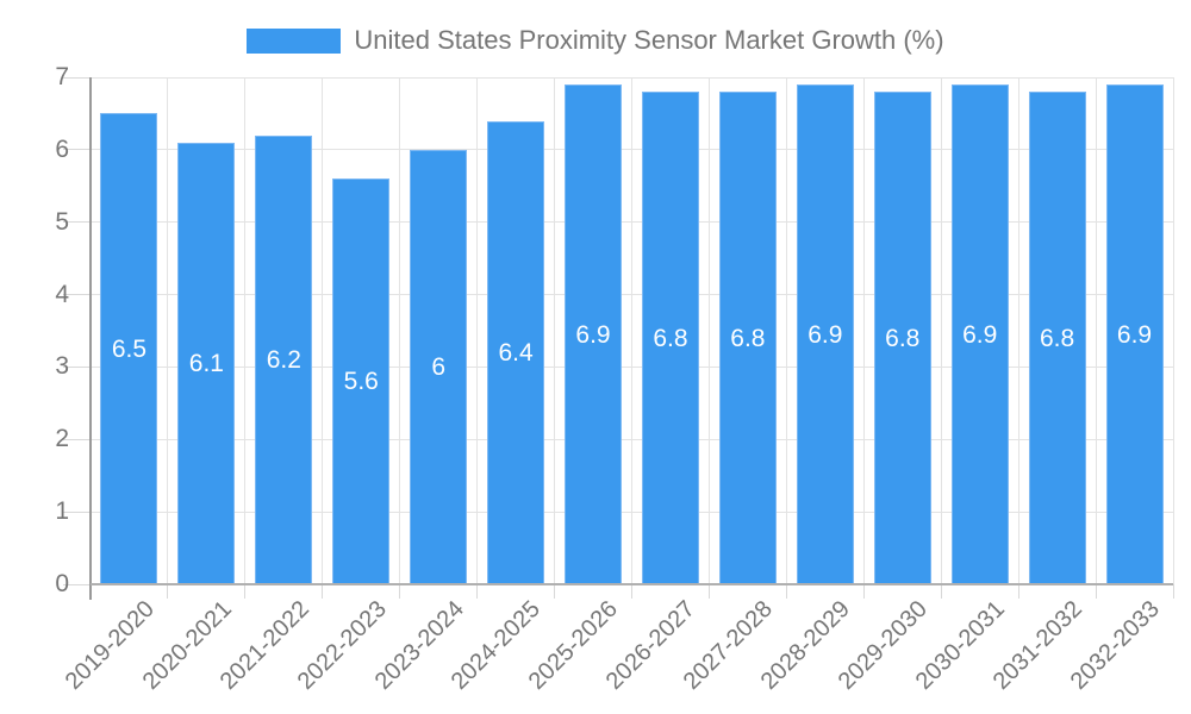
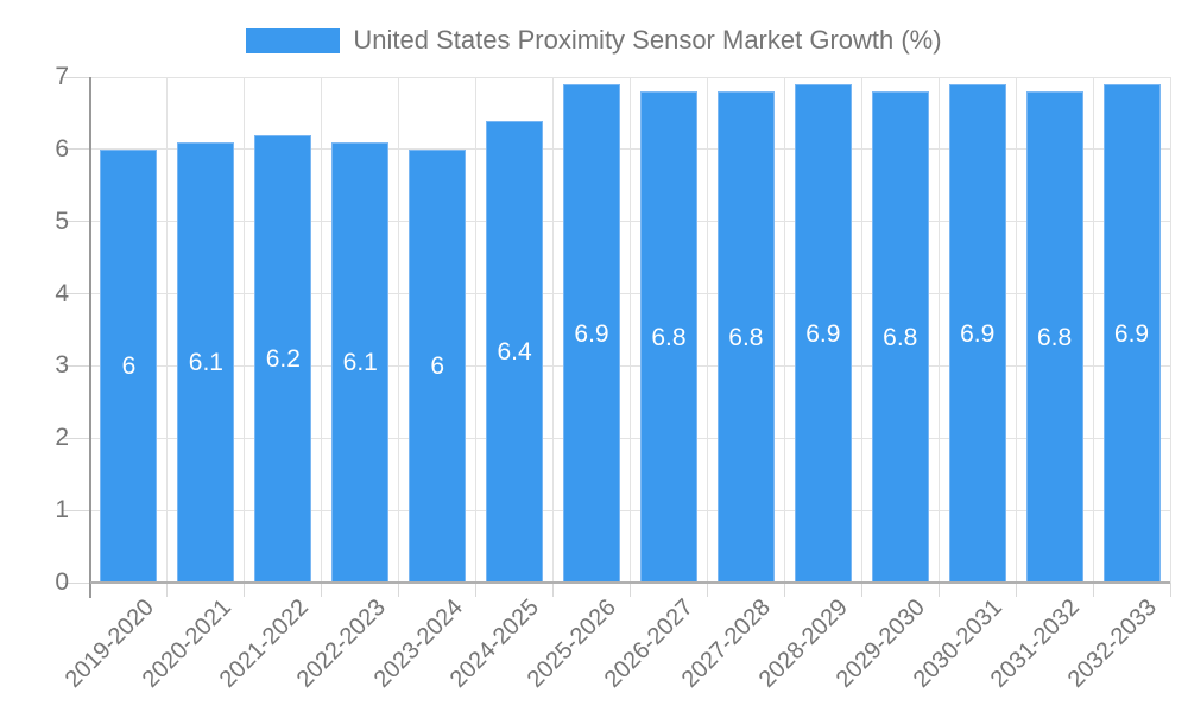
2019-2020: 6.5 -> 6
2022-2023: 5.6 -> 6.1
